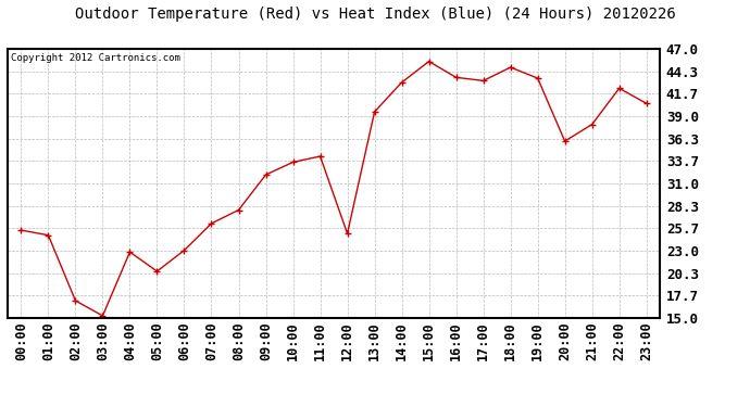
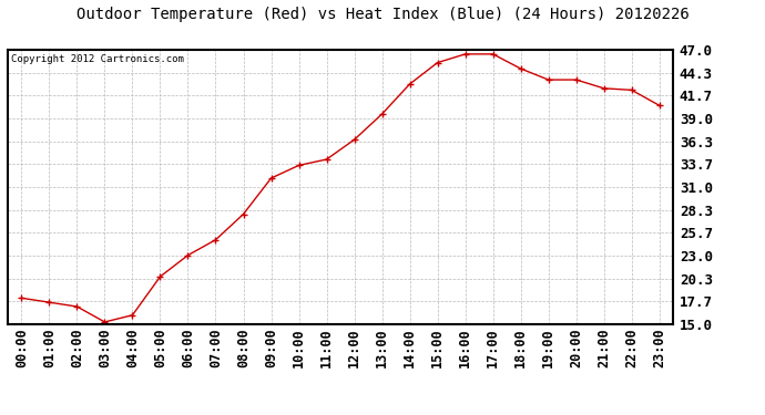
00:00: 25.4 -> 18.0
01:00: 24.8 -> 17.5
04:00: 22.8 -> 16.0
07:00: 26.2 -> 24.8
12:00: 25.0 -> 36.5
16:00: 43.6 -> 46.5
17:00: 43.2 -> 46.5
20:00: 36.0 -> 43.5
21:00: 38.0 -> 42.5
